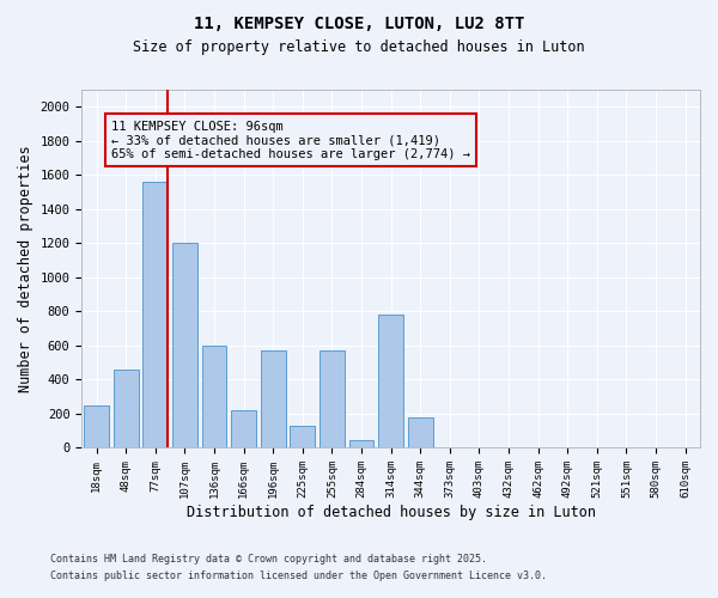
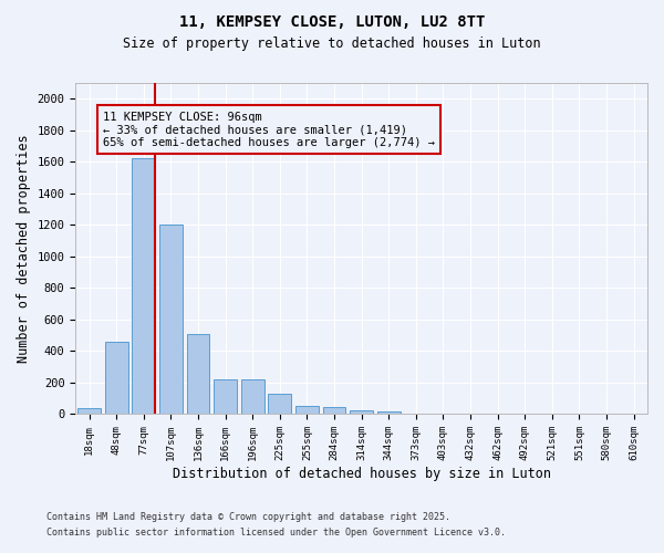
18sqm: 250 -> 40
77sqm: 1560 -> 1620
136sqm: 600 -> 500
196sqm: 570 -> 220
255sqm: 570 -> 50
314sqm: 780 -> 20
344sqm: 180 -> 20
